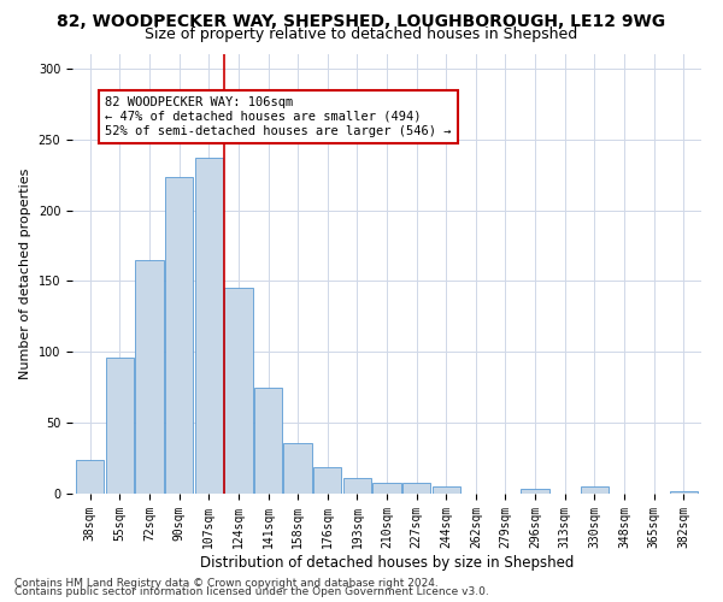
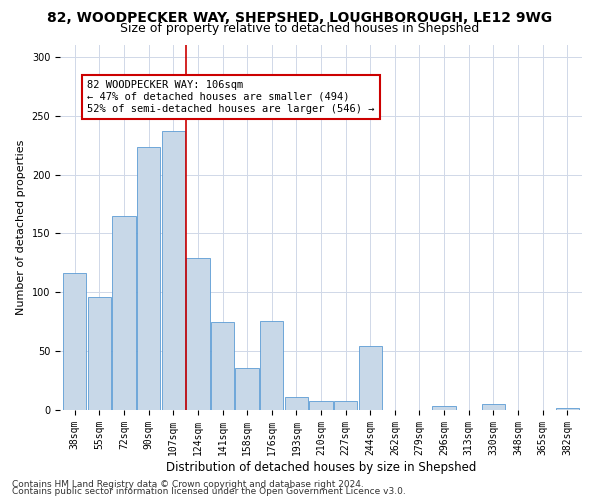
38sqm: 24 -> 116
124sqm: 145 -> 129
176sqm: 19 -> 76
244sqm: 5 -> 54
